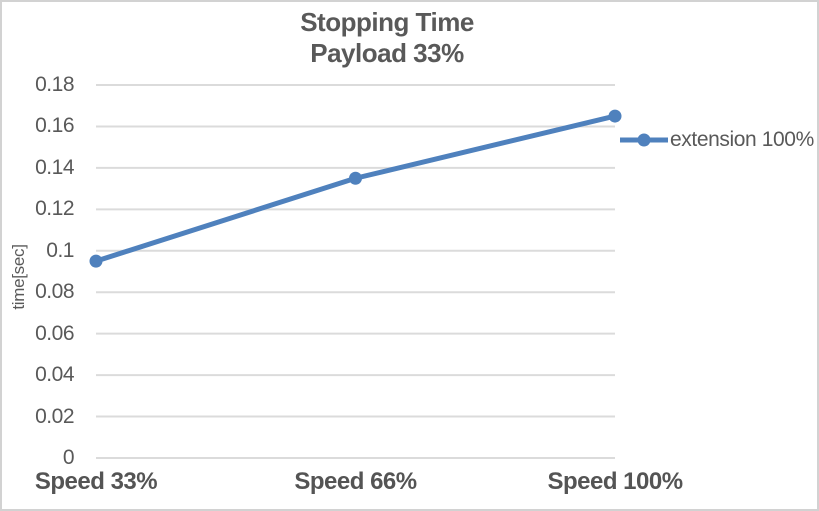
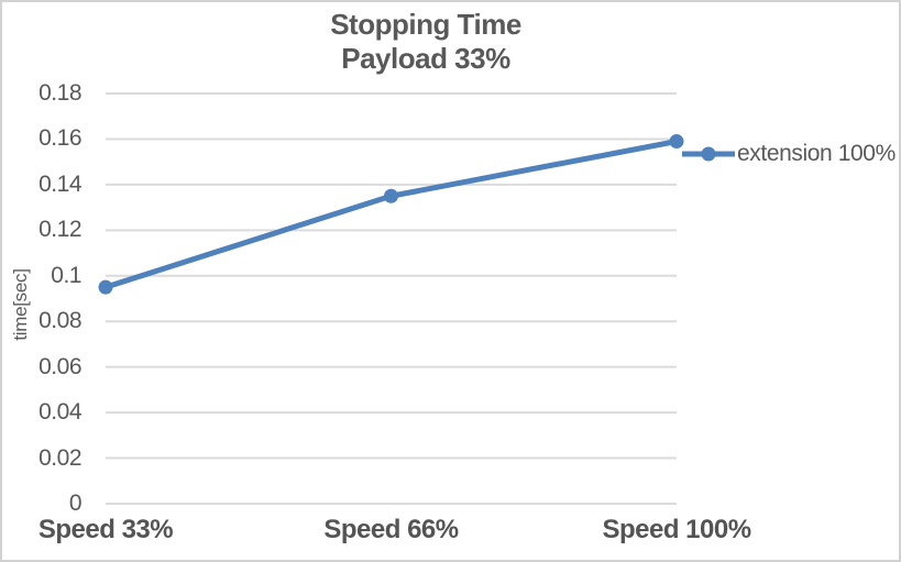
Speed 100%: 0.165 -> 0.159
